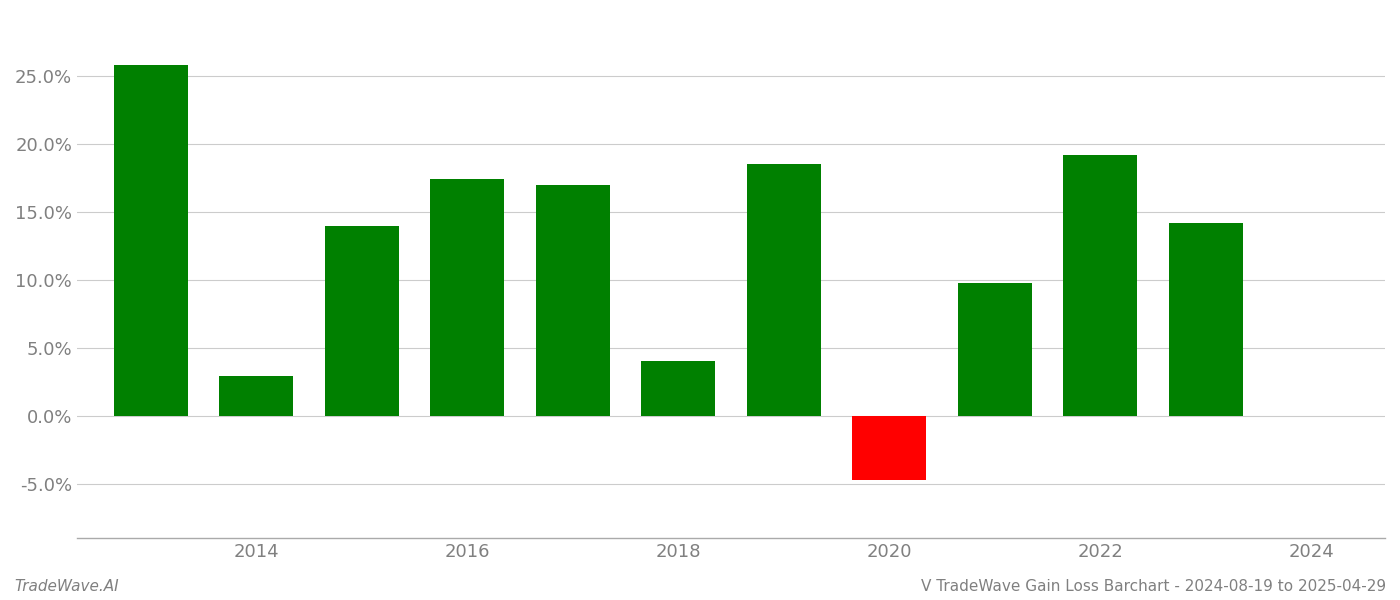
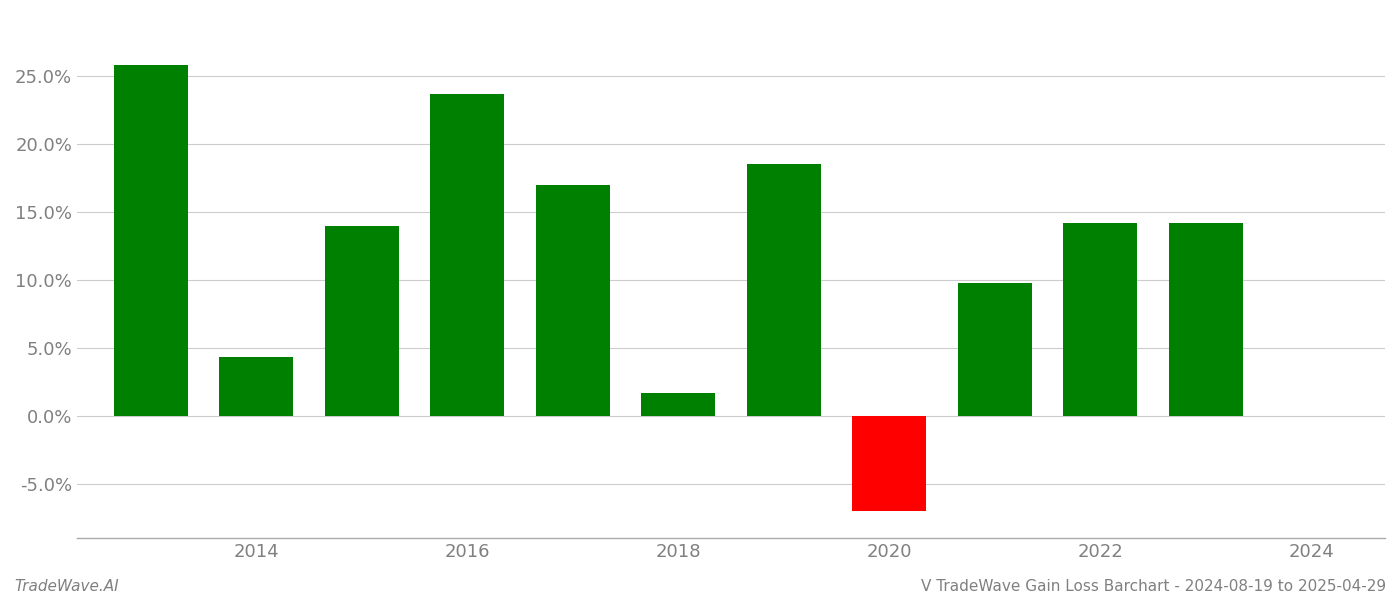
2014: 2.9% -> 4.3%
2016: 17.4% -> 23.7%
2018: 4.0% -> 1.7%
2020: -4.7% -> -7.0%
2022: 19.2% -> 14.2%
